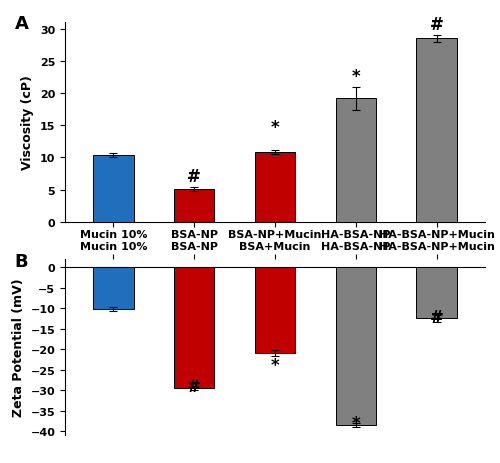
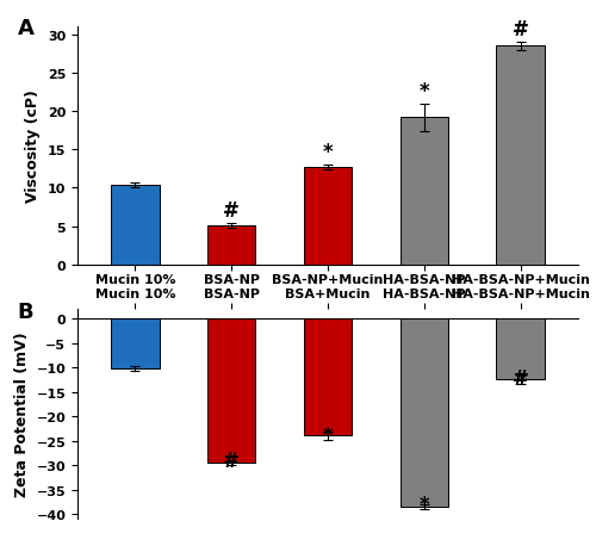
BSA-NP+Mucin: 10.8 -> 12.7
BSA+Mucin: -21.0 -> -24.0
